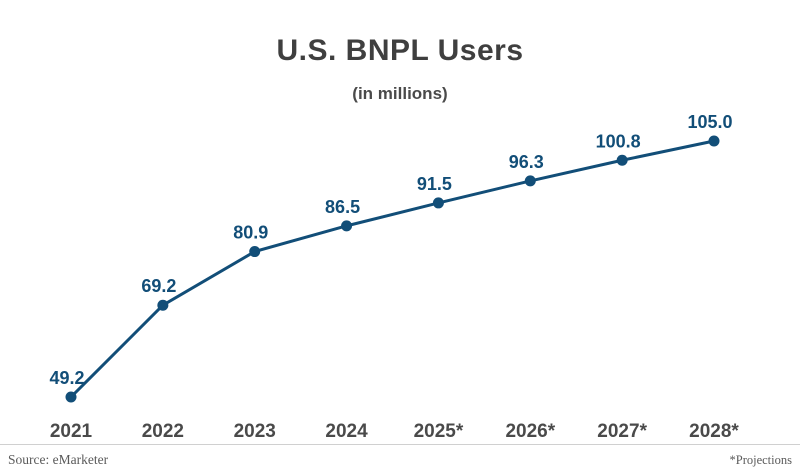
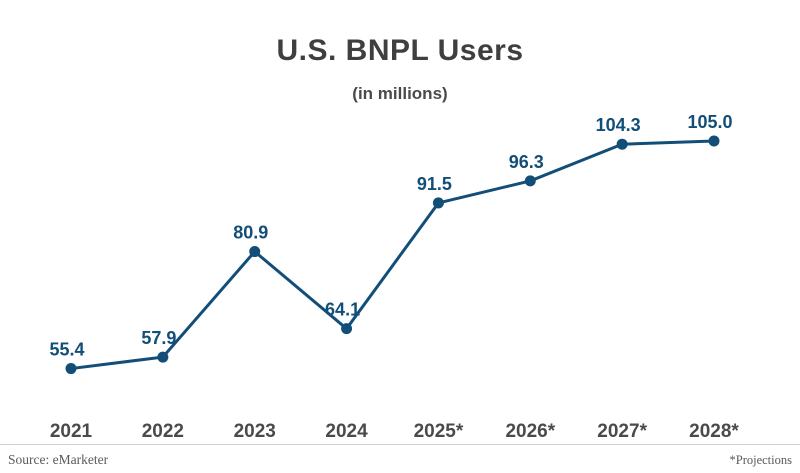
2021: 49.2 -> 55.4
2022: 69.2 -> 57.9
2024: 86.5 -> 64.1
2027*: 100.8 -> 104.3
